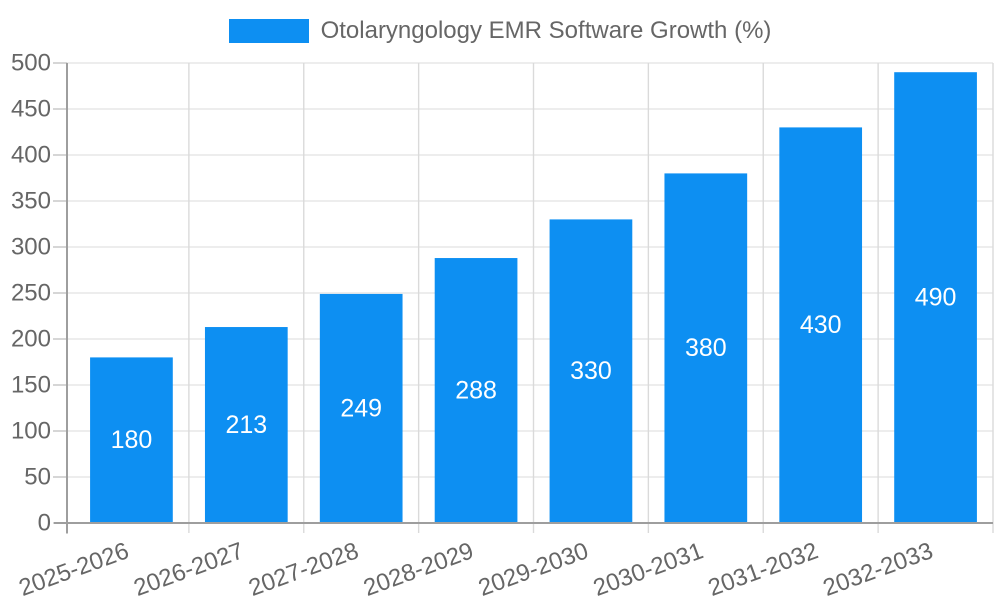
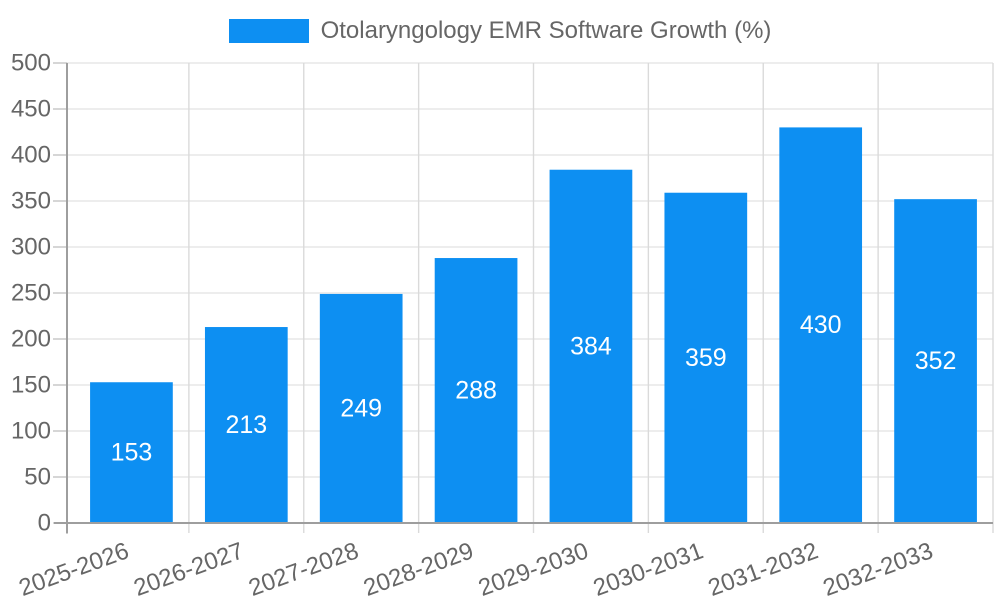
2025-2026: 180 -> 153
2029-2030: 330 -> 384
2030-2031: 380 -> 359
2032-2033: 490 -> 352
